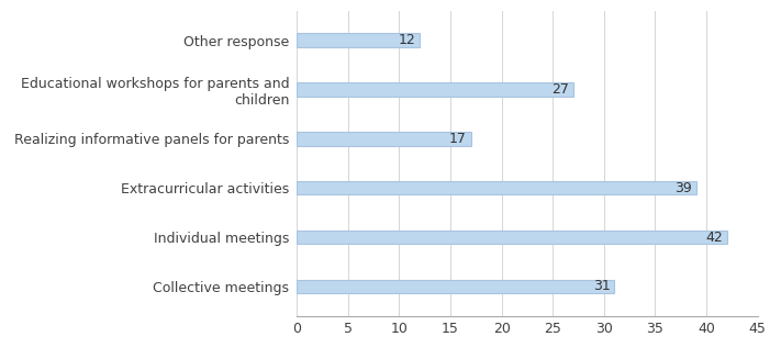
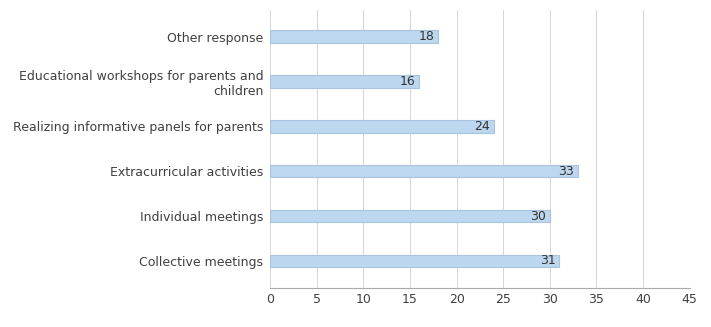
Other response: 12 -> 18
Educational workshops for parents and children: 27 -> 16
Realizing informative panels for parents: 17 -> 24
Extracurricular activities: 39 -> 33
Individual meetings: 42 -> 30
